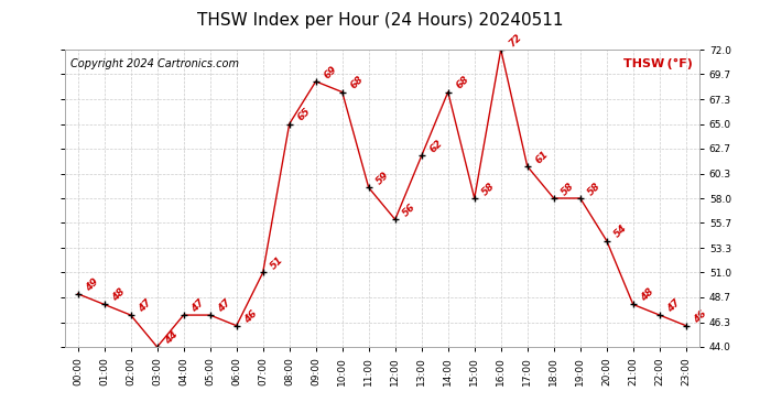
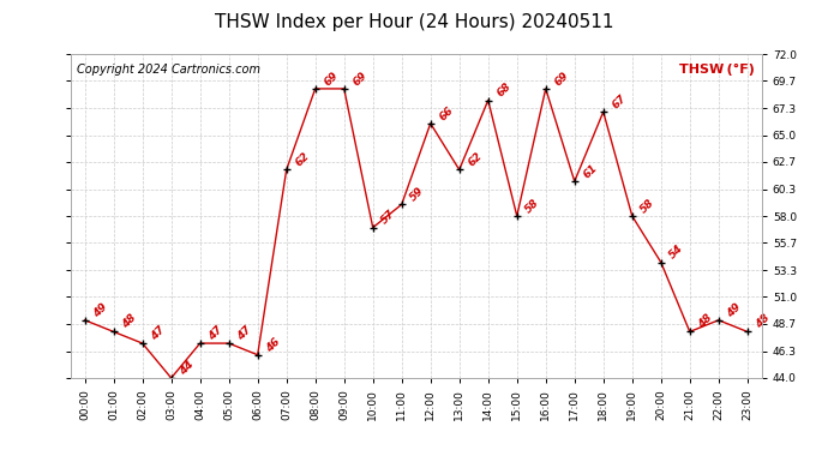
07:00: 51 -> 62
08:00: 65 -> 69
10:00: 68 -> 57
12:00: 56 -> 66
16:00: 72 -> 69
18:00: 58 -> 67
22:00: 47 -> 49
23:00: 46 -> 48
